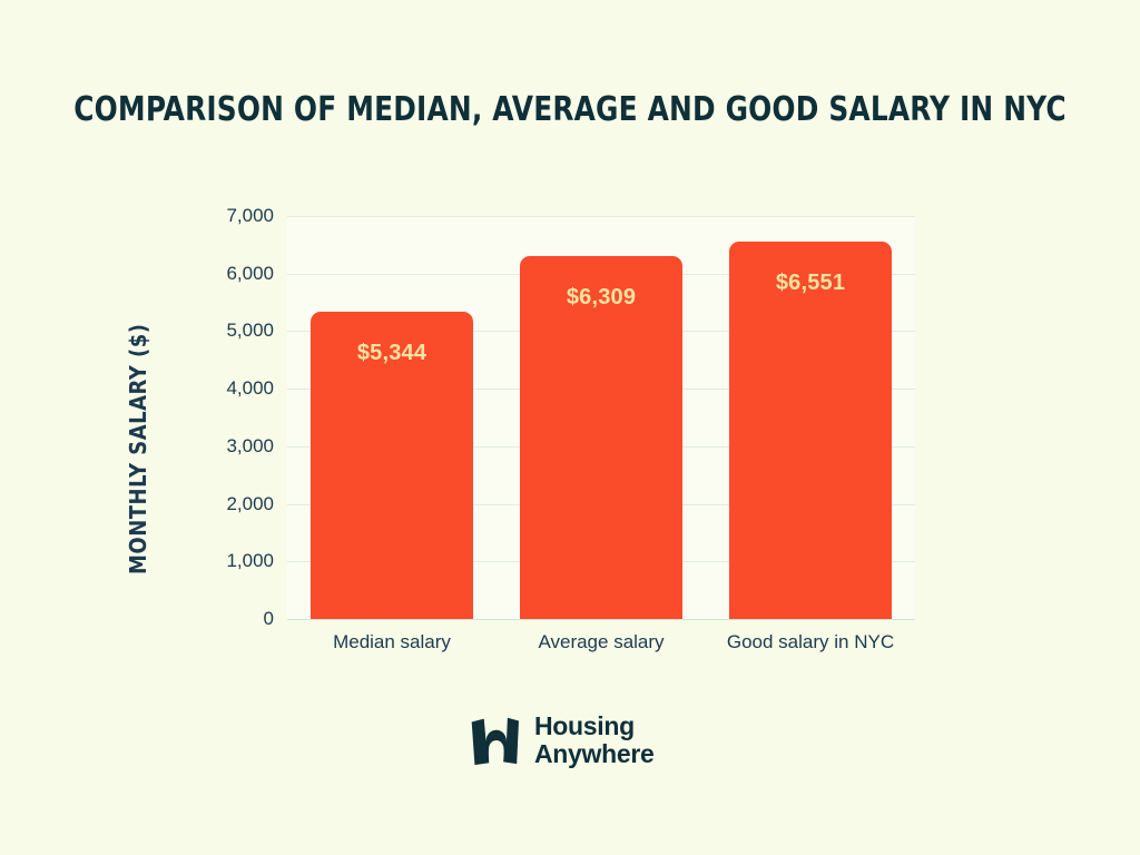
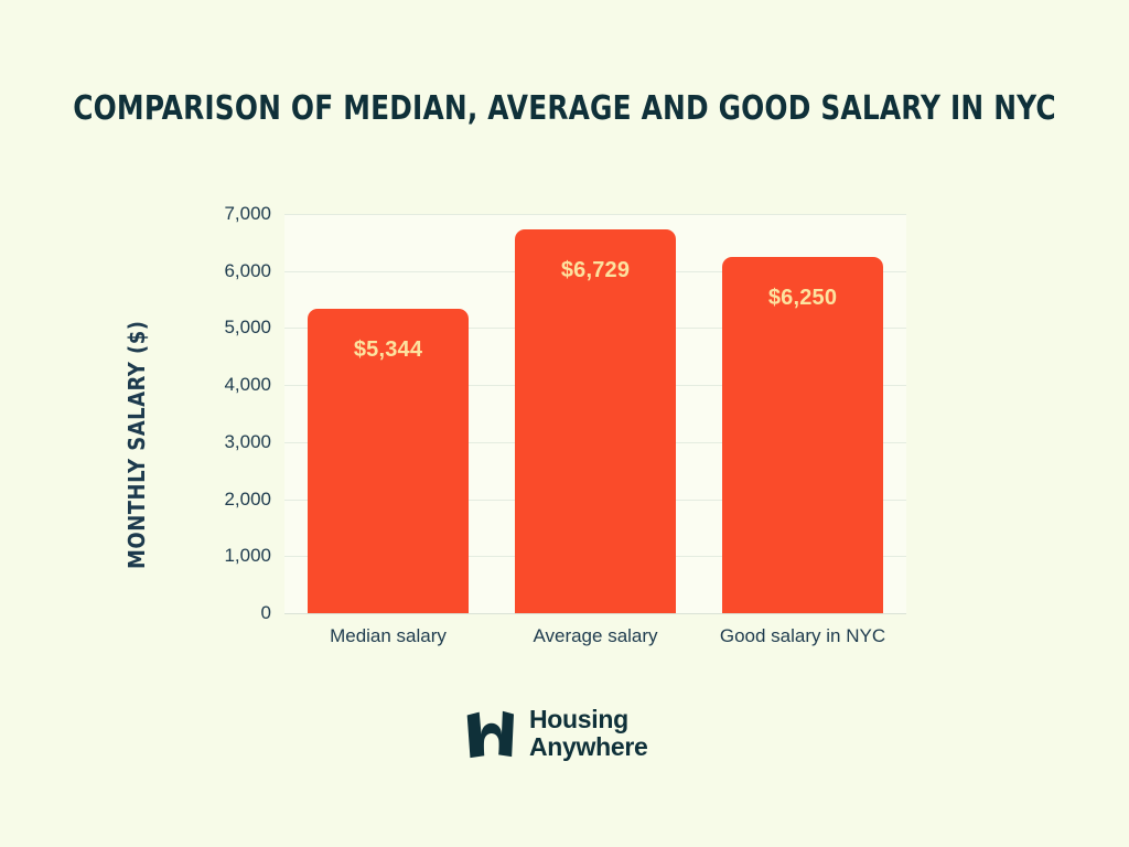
Average salary: $6,309 -> $6,729
Good salary in NYC: $6,551 -> $6,250
